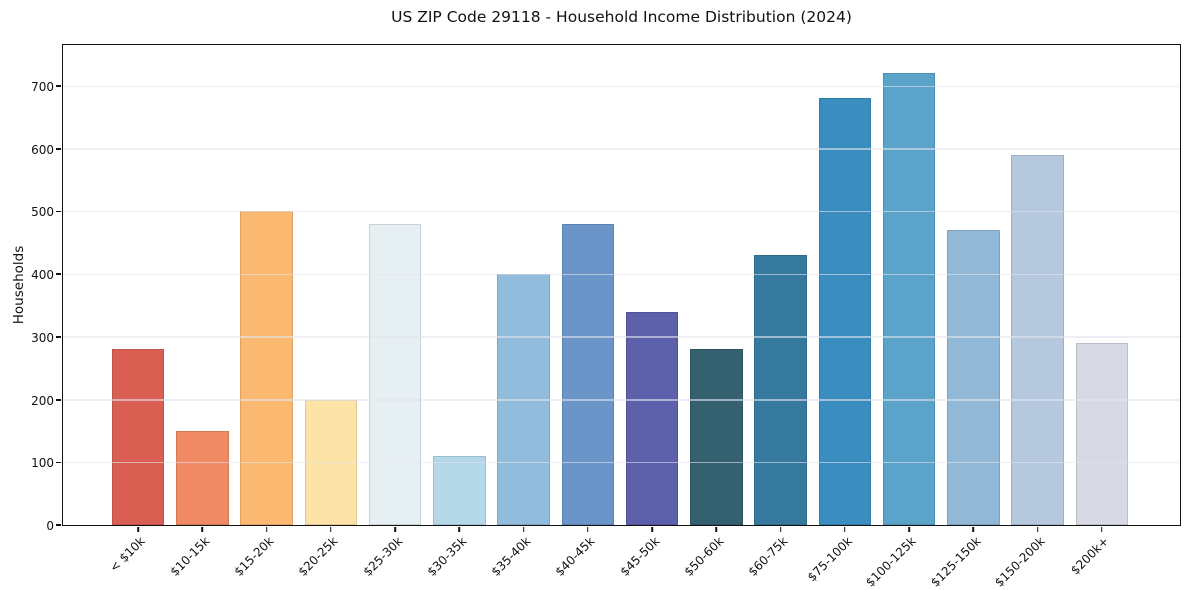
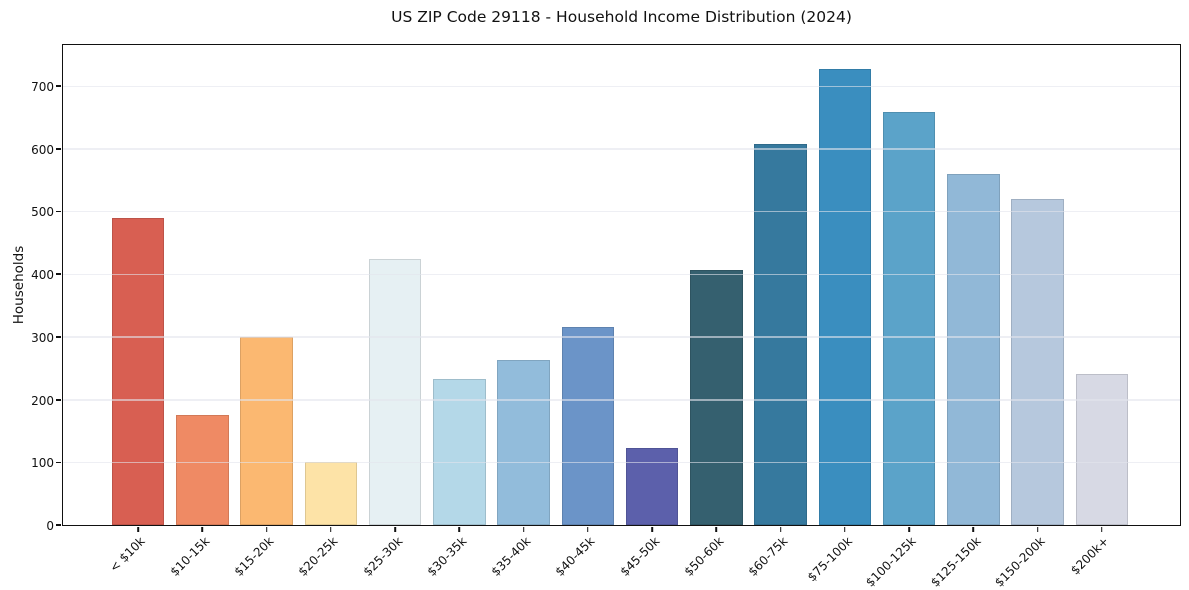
< $10k: 280 -> 490
$10-15k: 150 -> 180
$15-20k: 500 -> 300
$20-25k: 200 -> 100
$25-30k: 480 -> 420
$30-35k: 110 -> 230
$35-40k: 400 -> 260
$40-45k: 480 -> 320
$45-50k: 340 -> 120
$50-60k: 280 -> 410
$60-75k: 430 -> 610
$75-100k: 680 -> 730
$100-125k: 720 -> 660
$125-150k: 470 -> 560
$150-200k: 590 -> 520
$200k+: 290 -> 240
